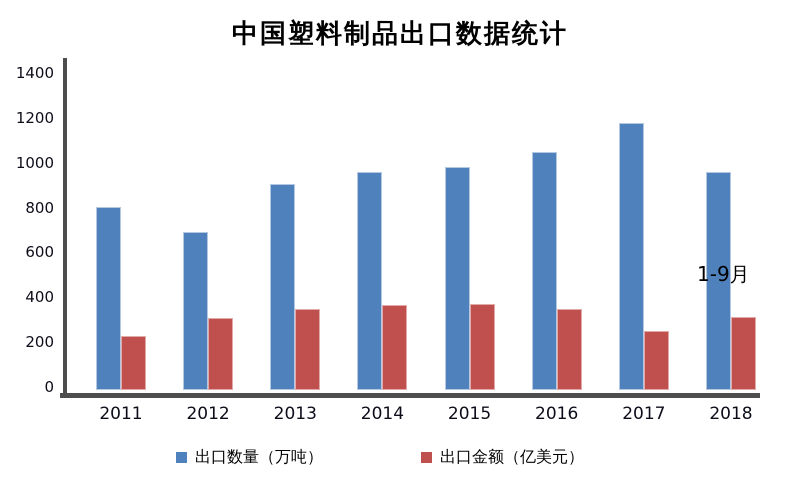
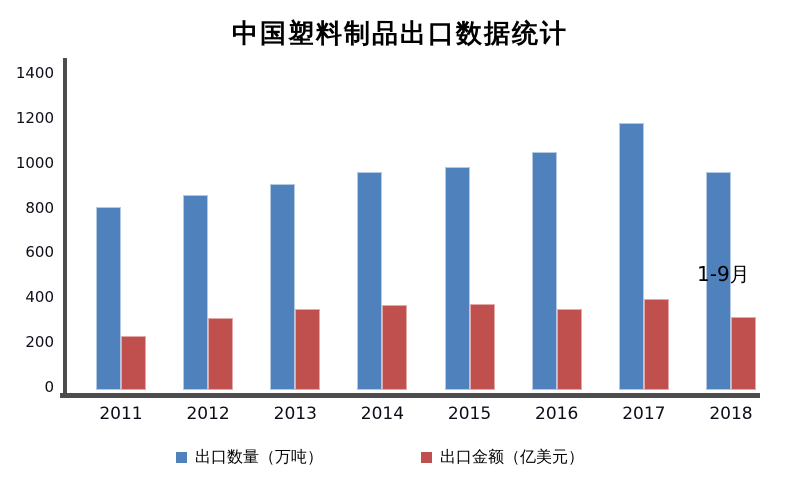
出口数量（万吨）/2012: 690 -> 860
出口金额（亿美元）/2017: 260 -> 400
